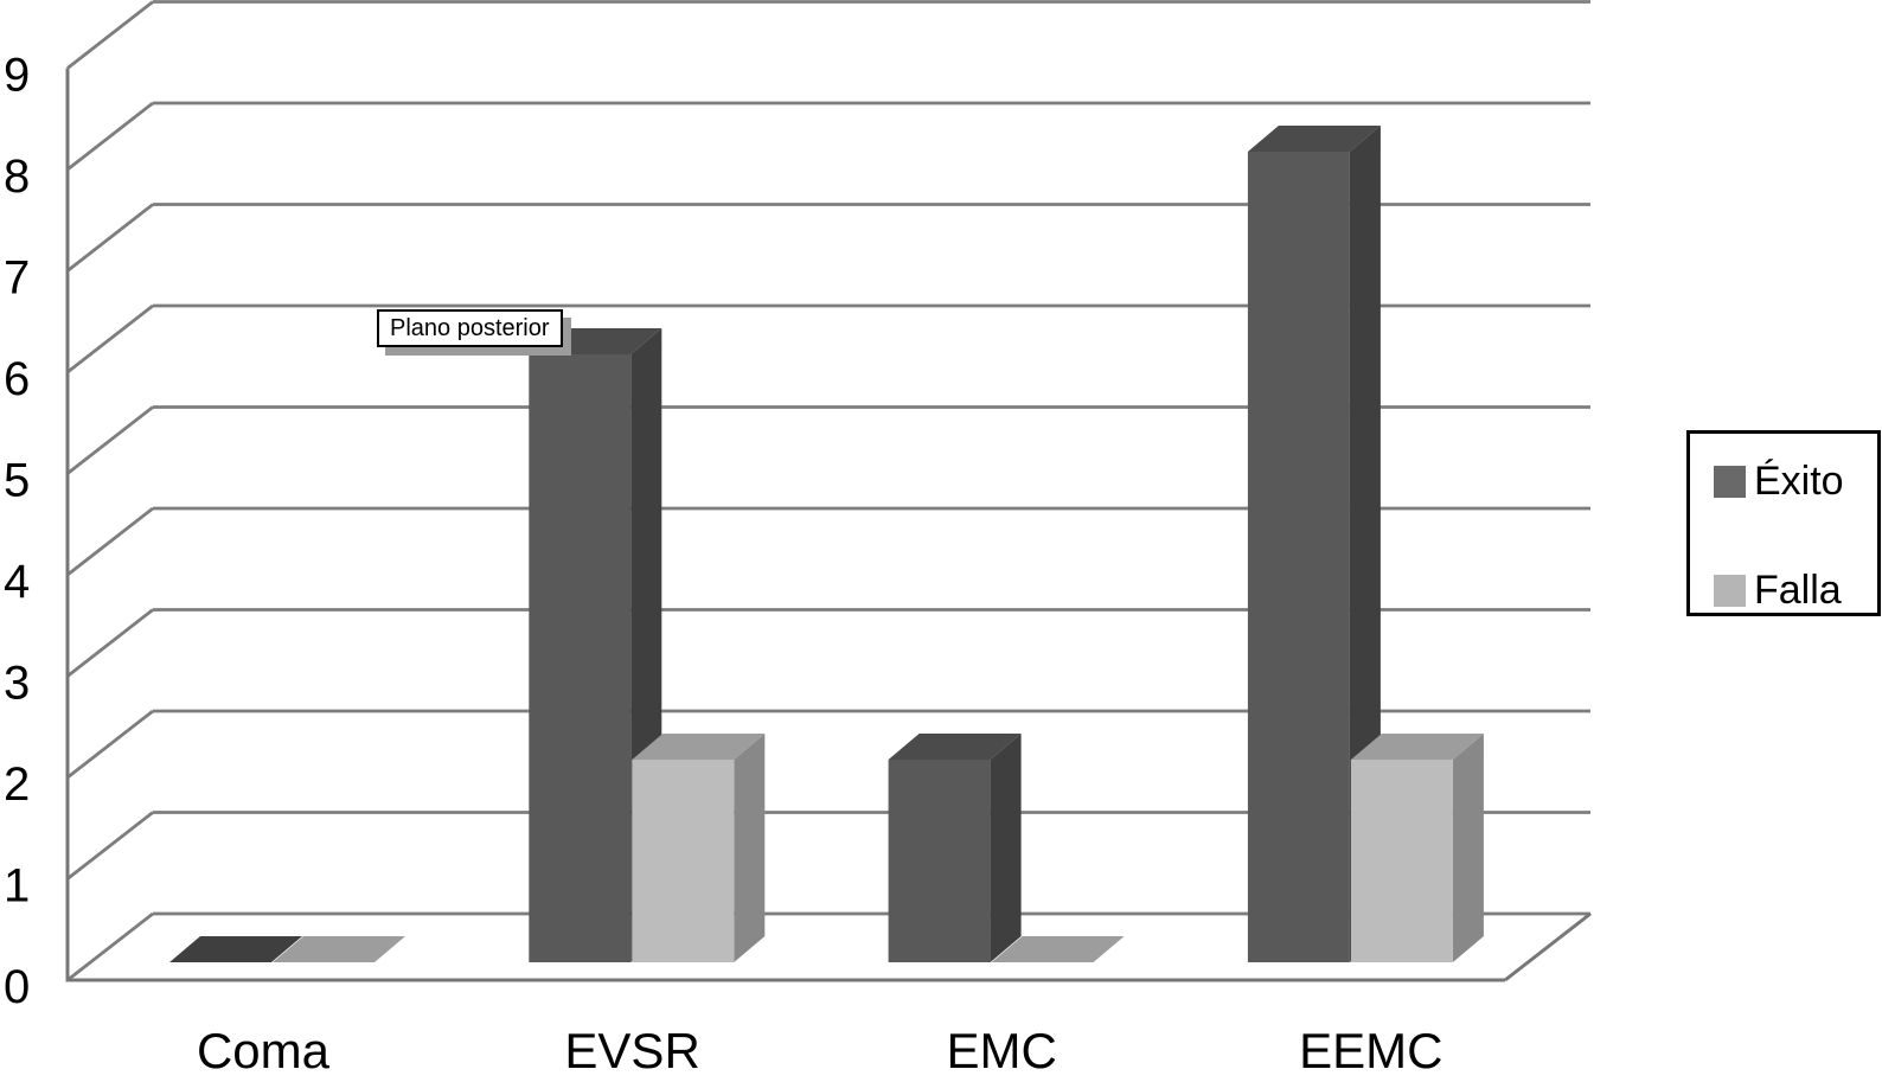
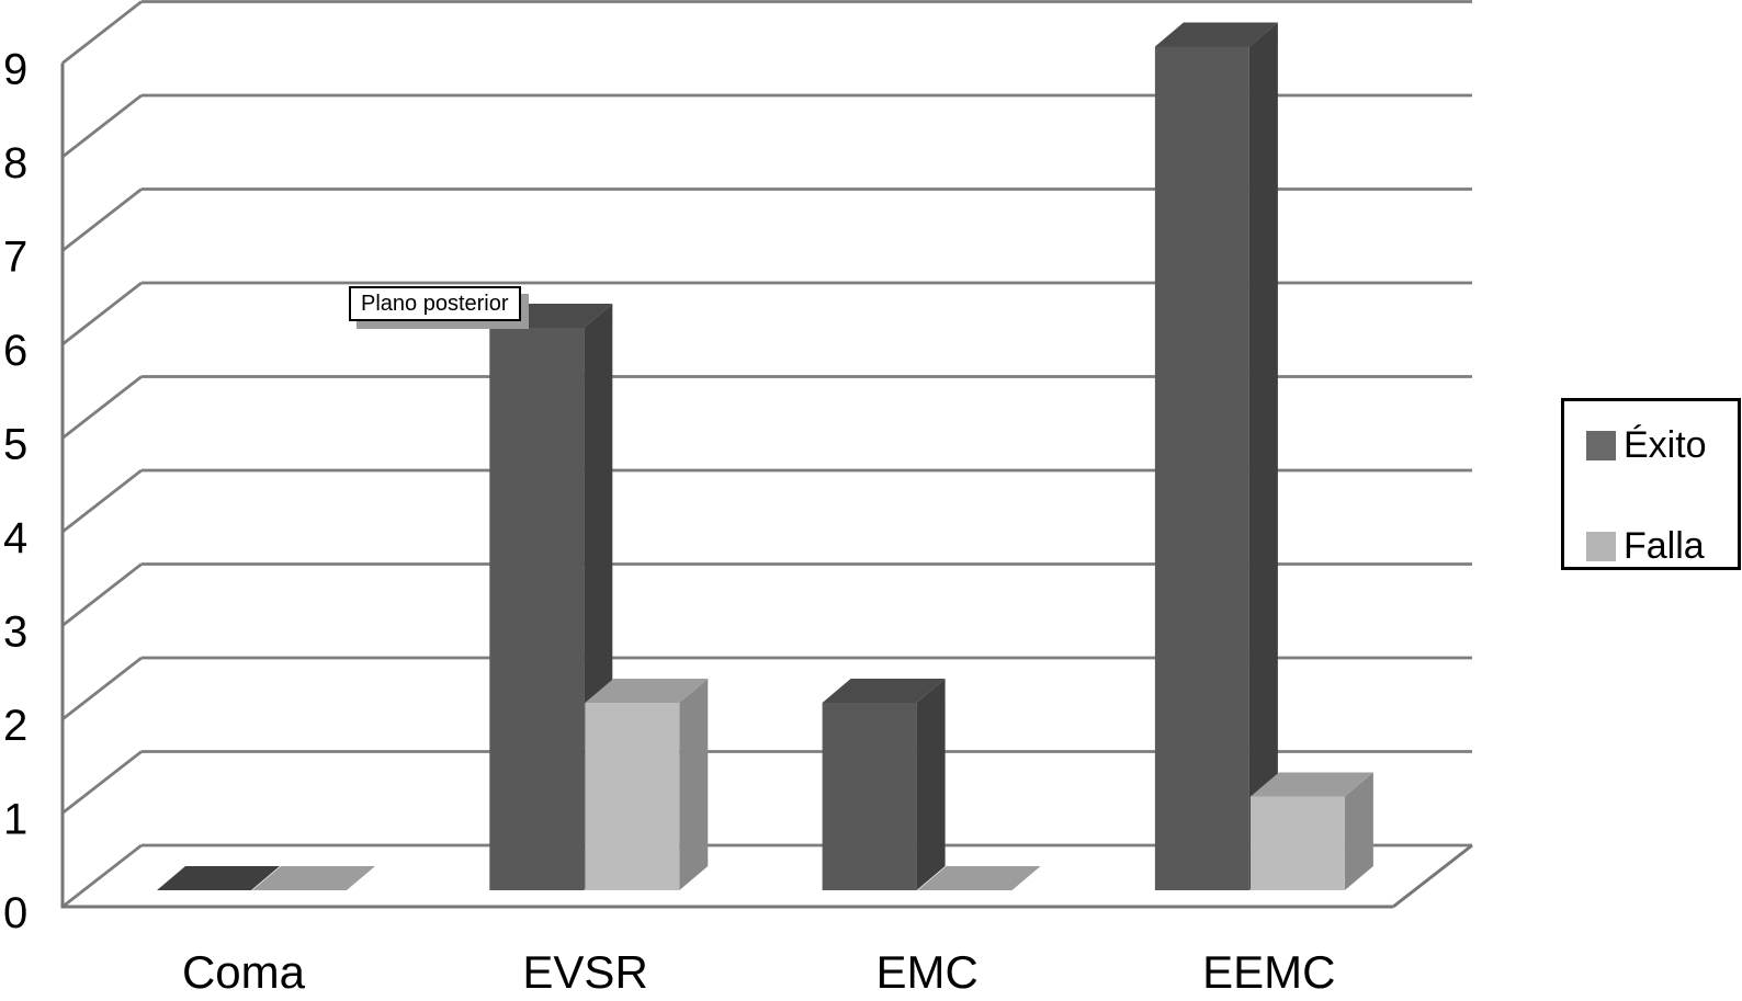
Éxito/EEMC: 8 -> 9
Falla/EEMC: 2 -> 1
